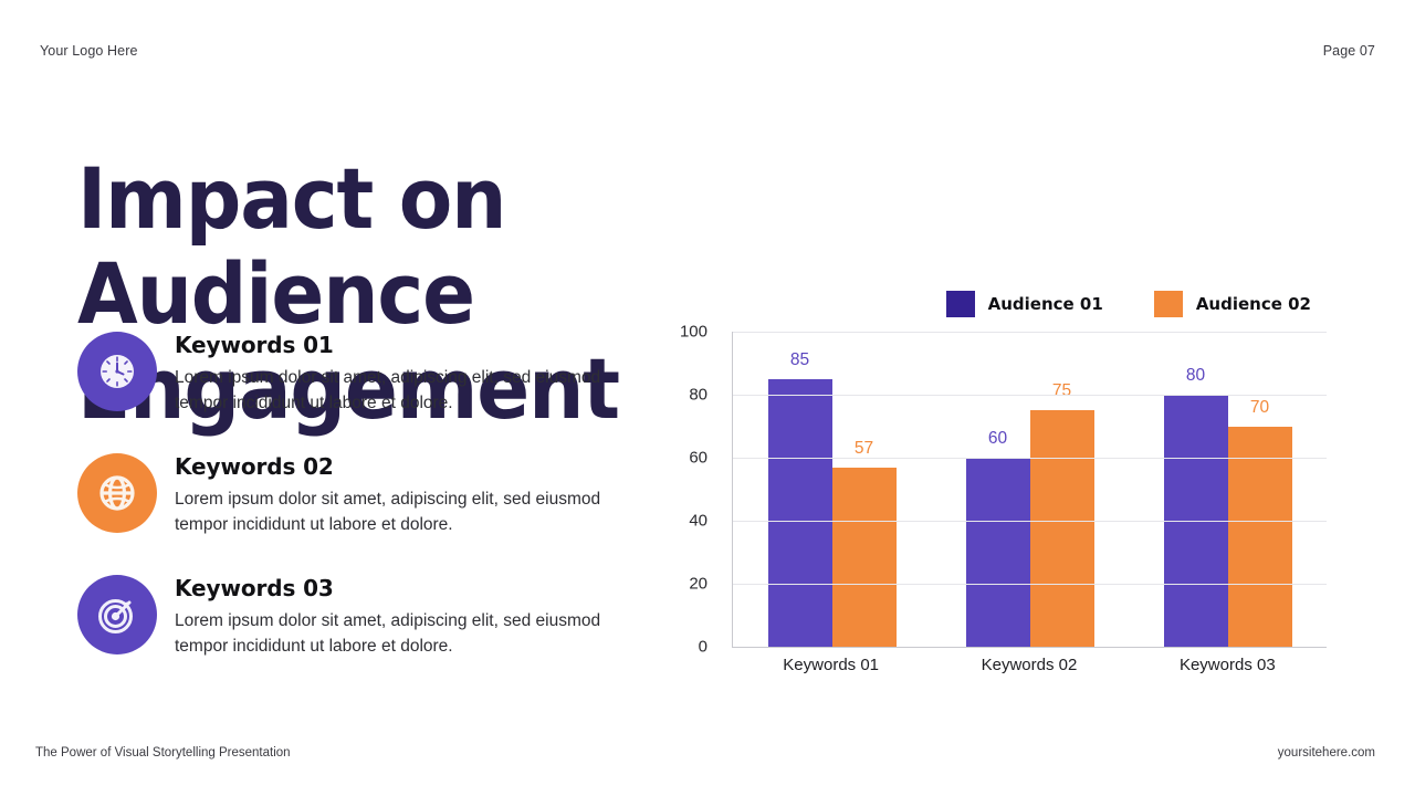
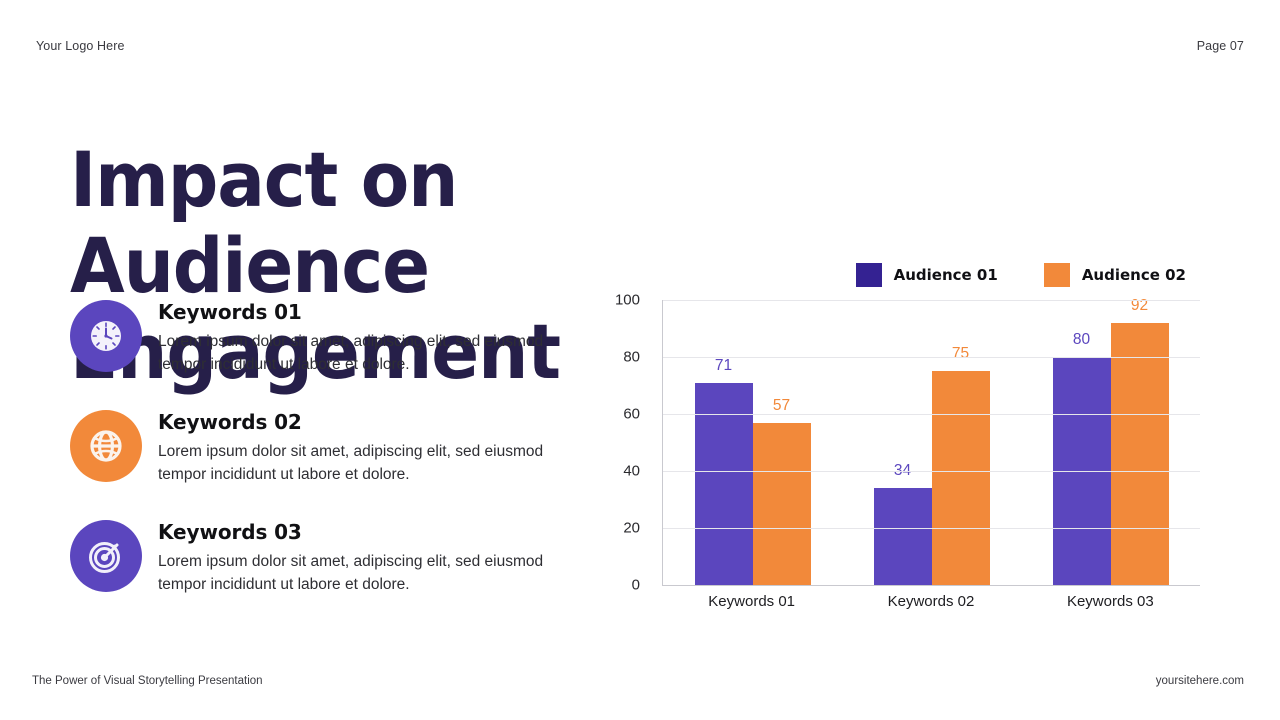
Audience 01/Keywords 01: 85 -> 71
Audience 01/Keywords 02: 60 -> 34
Audience 02/Keywords 03: 70 -> 92
